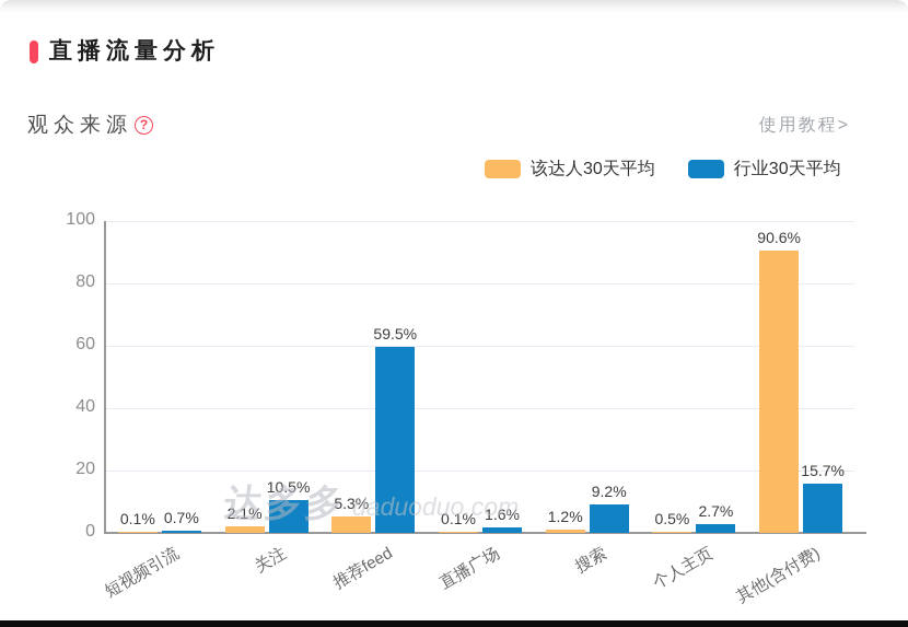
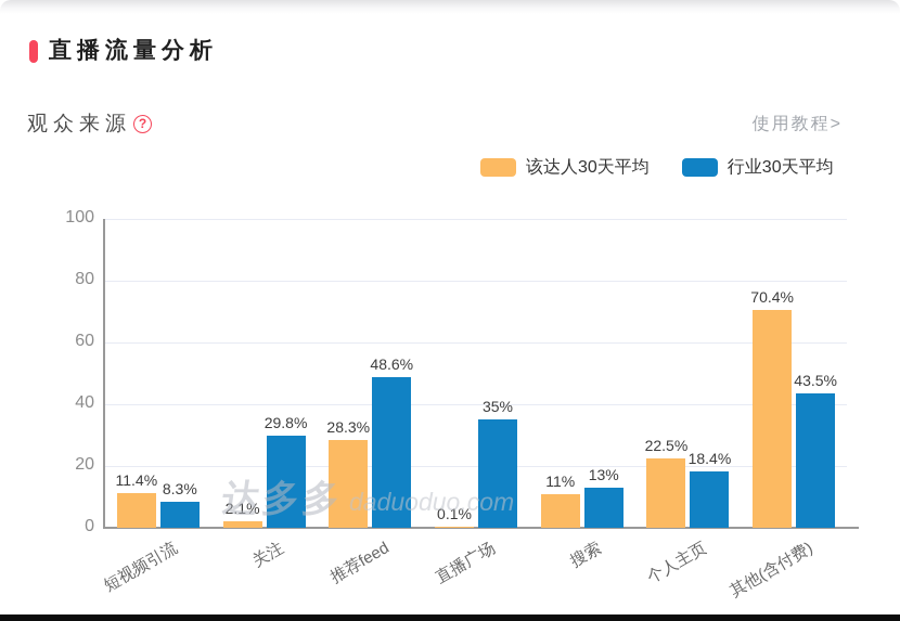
该达人30天平均/短视频引流: 0.1% -> 11.4%
行业30天平均/短视频引流: 0.7% -> 8.3%
行业30天平均/关注: 10.5% -> 29.8%
该达人30天平均/推荐feed: 5.3% -> 28.3%
行业30天平均/推荐feed: 59.5% -> 48.6%
行业30天平均/直播广场: 1.6% -> 35%
该达人30天平均/搜索: 1.2% -> 11%
行业30天平均/搜索: 9.2% -> 13%
该达人30天平均/个人主页: 0.5% -> 22.5%
行业30天平均/个人主页: 2.7% -> 18.4%
该达人30天平均/其他(含付费): 90.6% -> 70.4%
行业30天平均/其他(含付费): 15.7% -> 43.5%
